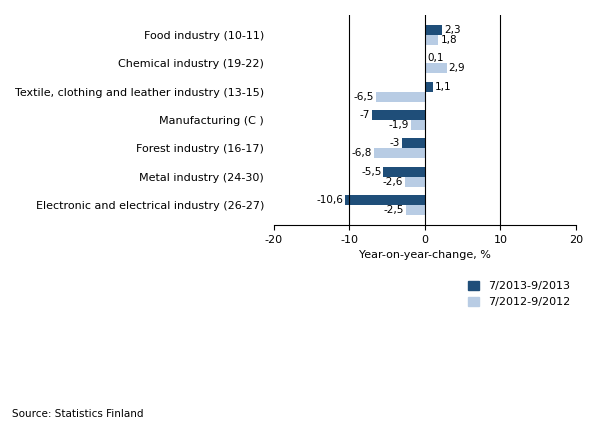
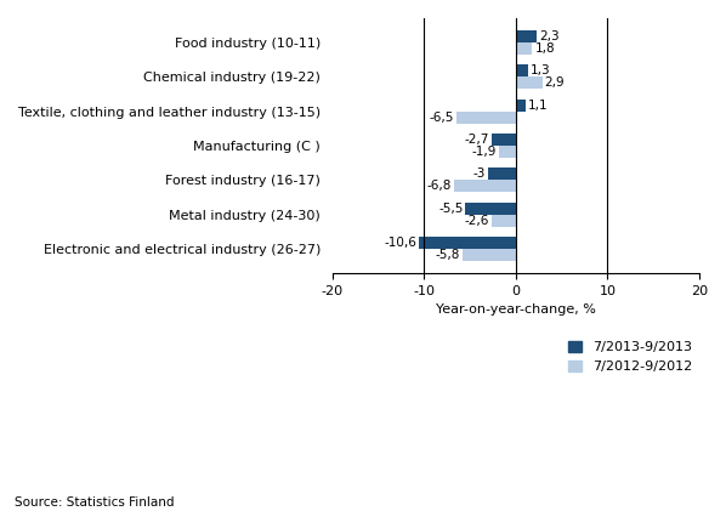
7/2013-9/2013/Chemical industry (19-22): 0,1 -> 1,3
7/2013-9/2013/Manufacturing (C ): -7 -> -2,7
7/2012-9/2012/Electronic and electrical industry (26-27): -2,5 -> -5,8
